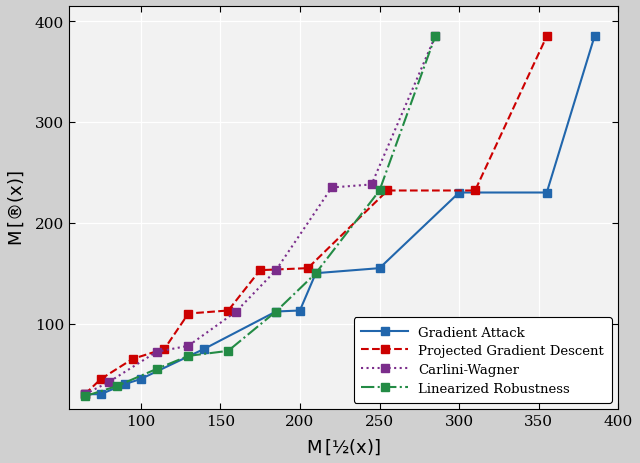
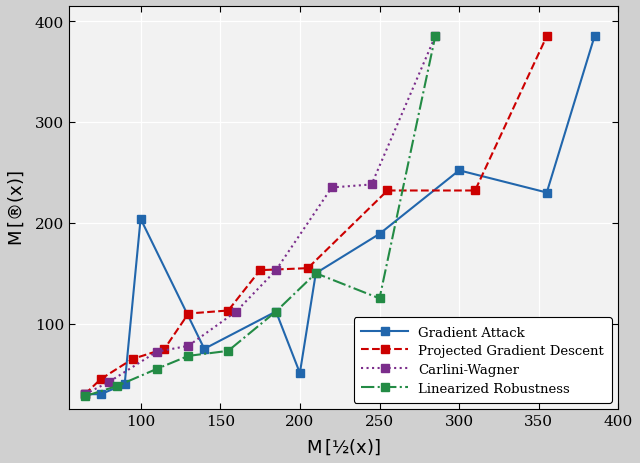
Gradient Attack/100: 45 -> 204
Gradient Attack/200: 113 -> 51
Gradient Attack/250: 155 -> 189
Linearized Robustness/250: 232 -> 125
Gradient Attack/300: 230 -> 252
